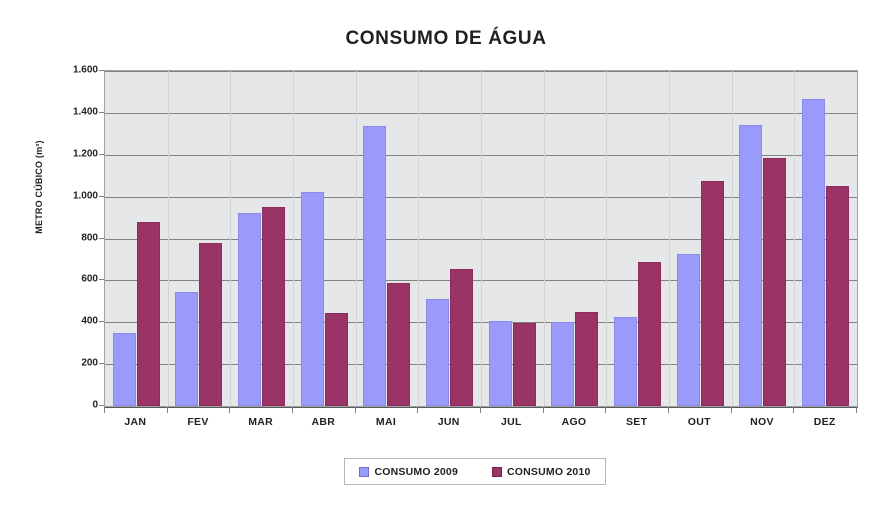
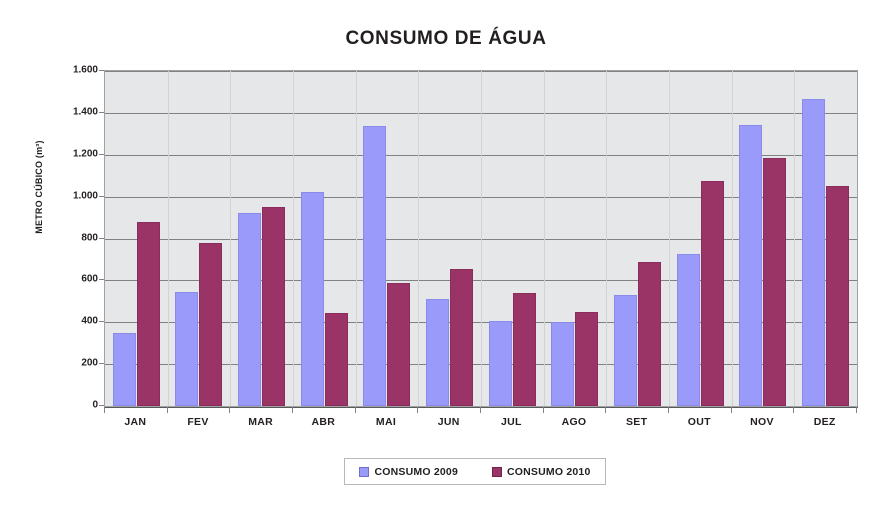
CONSUMO 2010/JUL: 400 -> 540
CONSUMO 2009/SET: 430 -> 530
